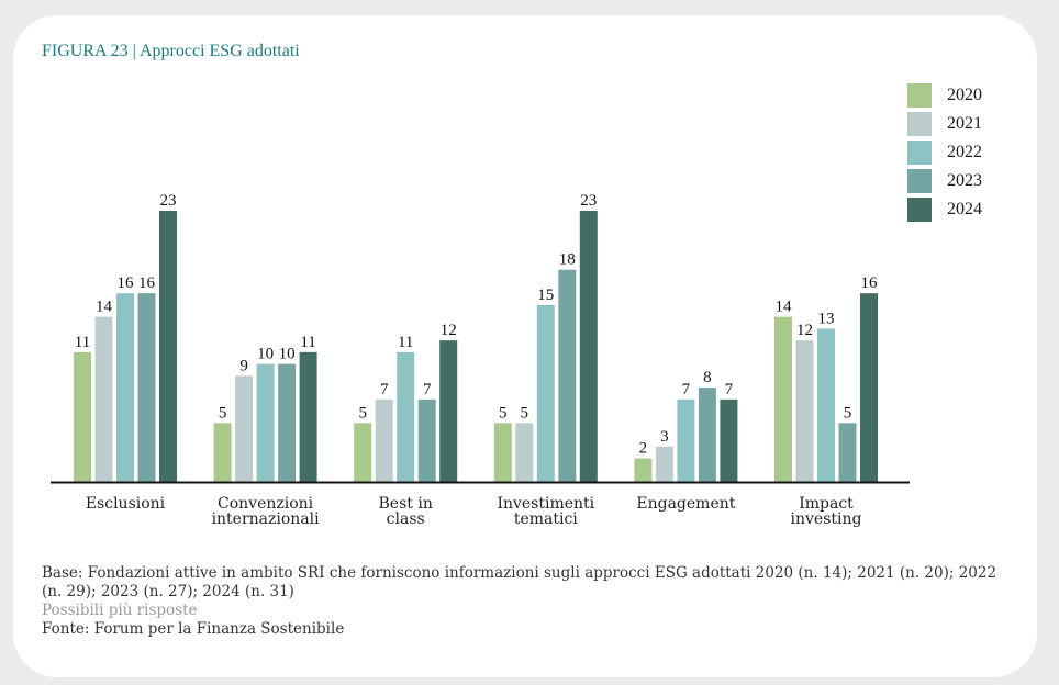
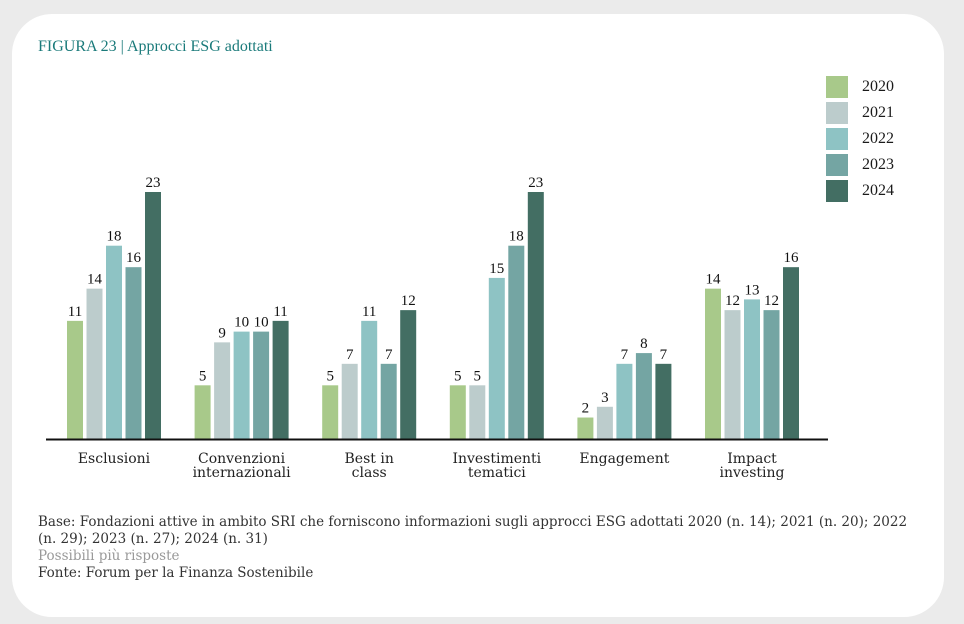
2022/Esclusioni: 16 -> 18
2023/Impact investing: 5 -> 12
